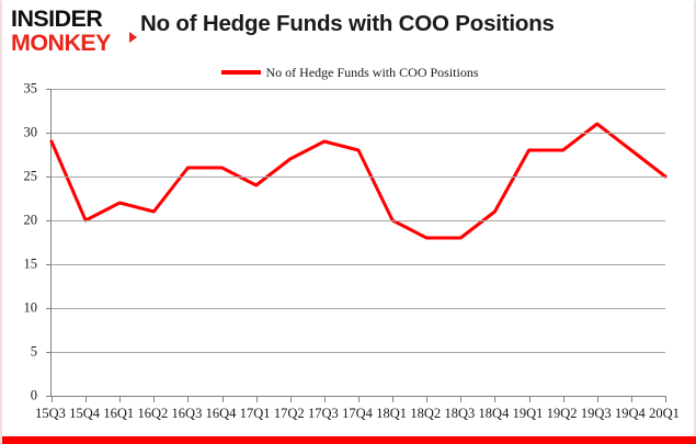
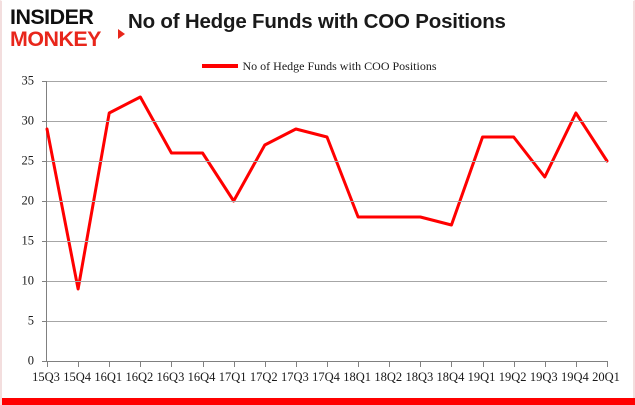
15Q4: 20 -> 9
16Q1: 22 -> 31
16Q2: 21 -> 33
17Q1: 24 -> 20
18Q1: 20 -> 18
18Q4: 21 -> 17
19Q3: 31 -> 23
19Q4: 28 -> 31
